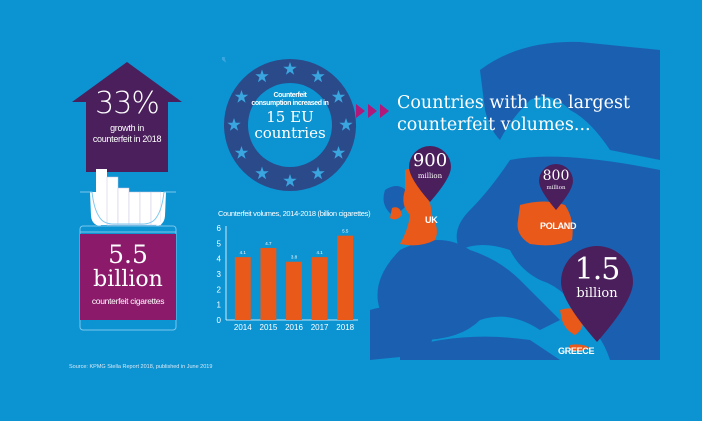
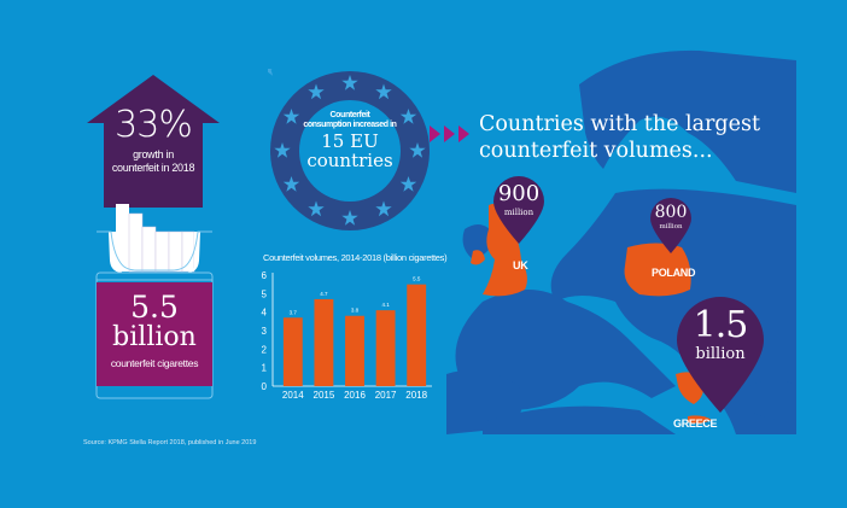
2014: 4.1 -> 3.7
